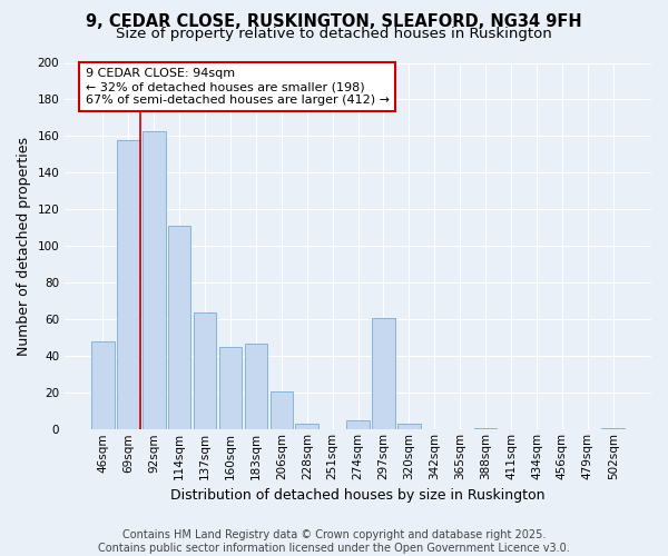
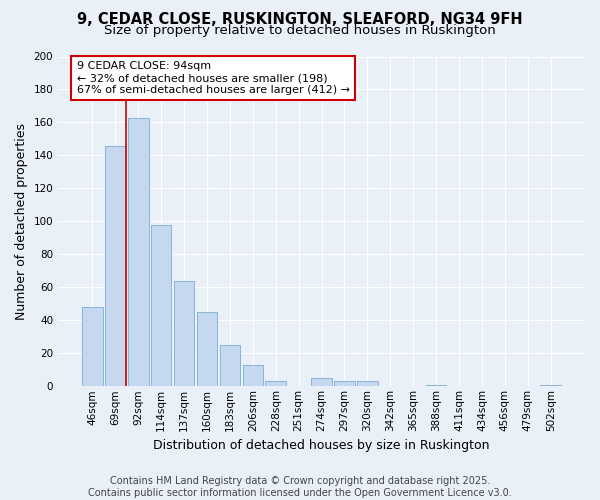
69sqm: 158 -> 146
114sqm: 111 -> 98
183sqm: 47 -> 25
206sqm: 21 -> 13
297sqm: 61 -> 3
